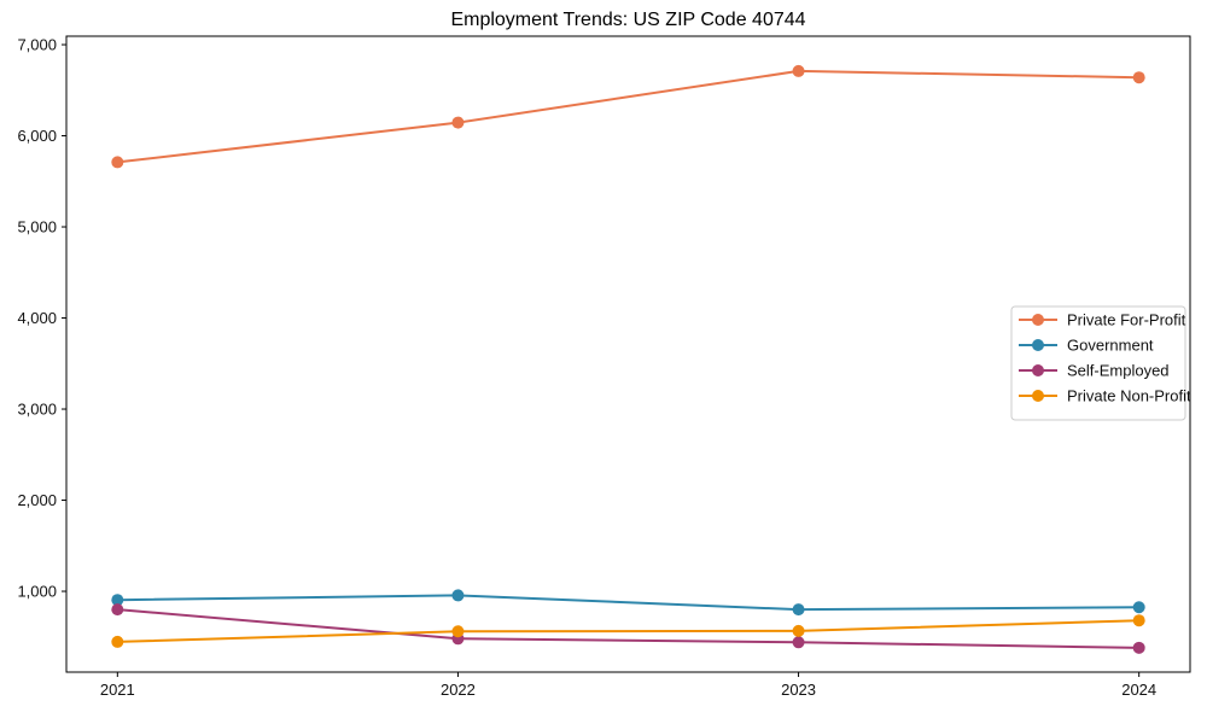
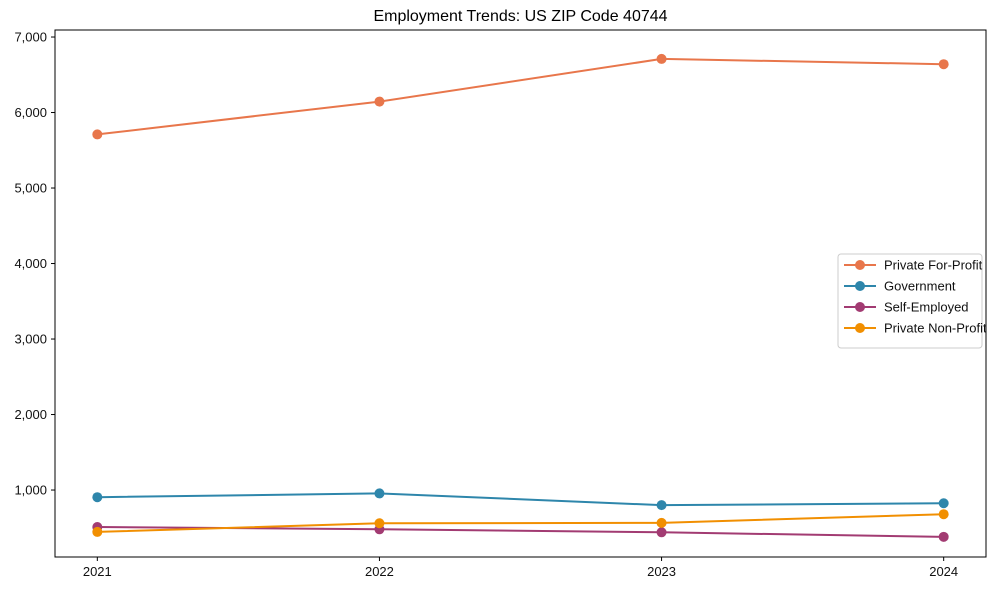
Self-Employed/2021: 800 -> 500
